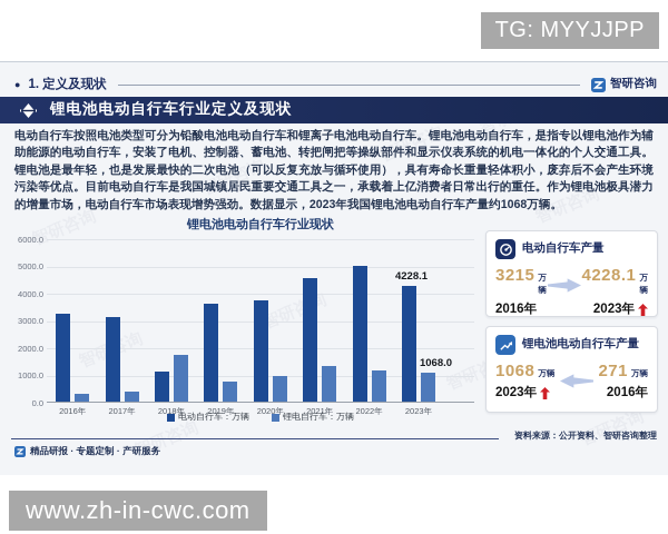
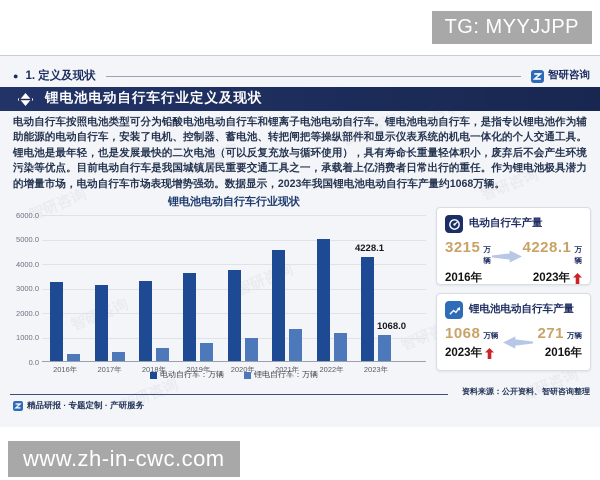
电动自行车：万辆/2018年: 1100 -> 3300
锂电自行车：万辆/2018年: 1700 -> 500
